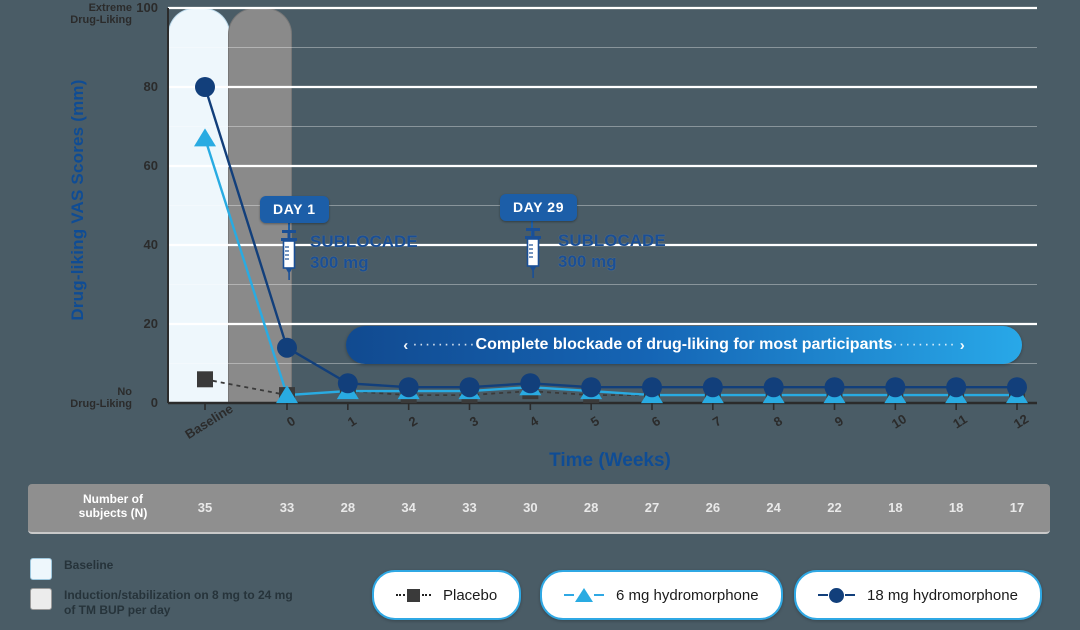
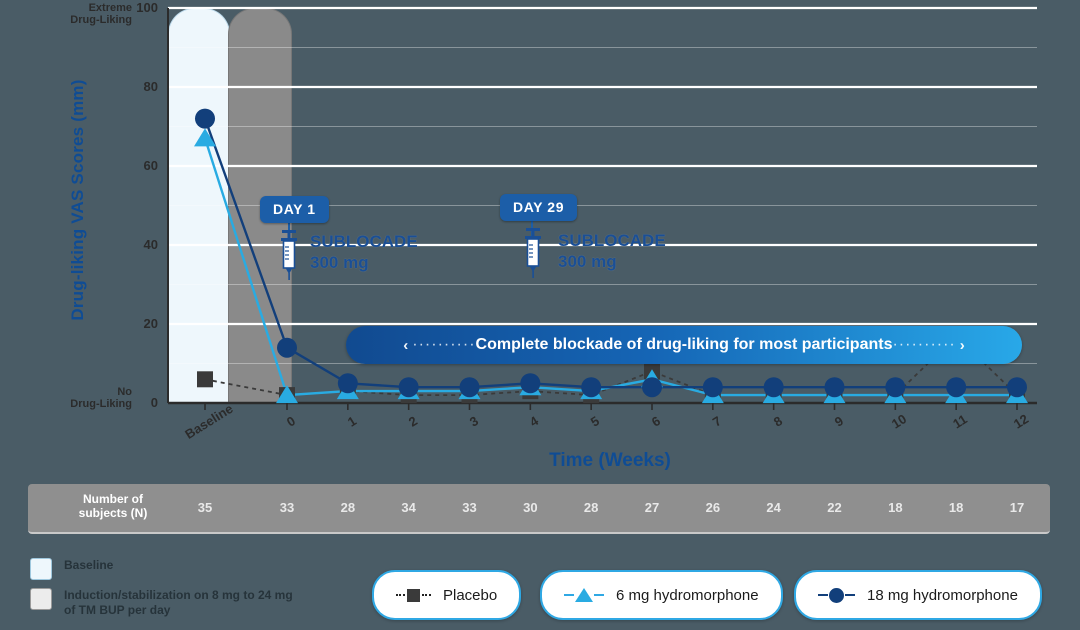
18 mg hydromorphone/Baseline: 80 -> 72
Placebo/6: 2 -> 8
6 mg hydromorphone/6: 2 -> 6
Placebo/11: 2 -> 17
